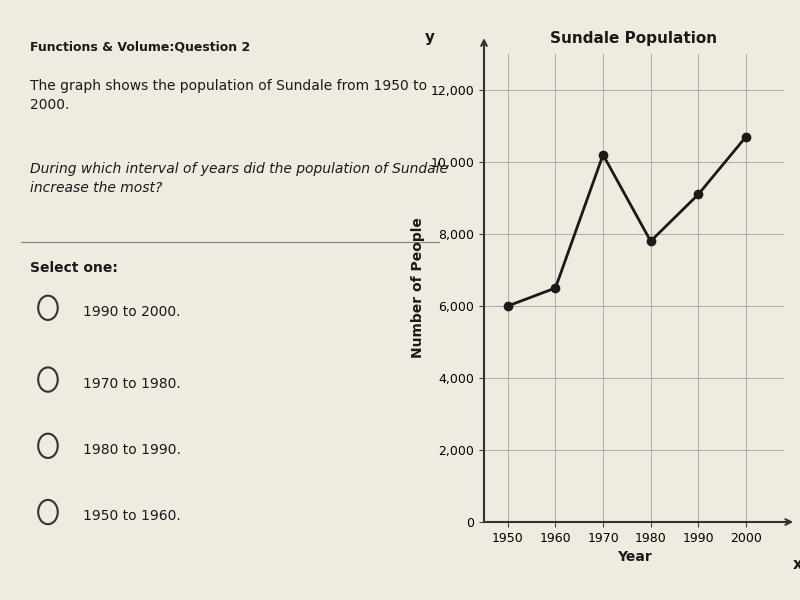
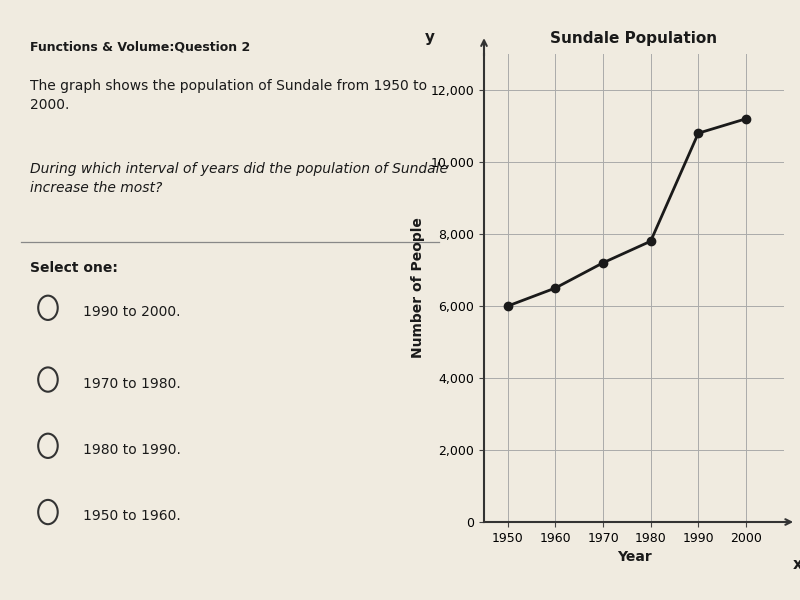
1970: 10,200 -> 7,200
1990: 9,100 -> 10,800
2000: 10,700 -> 11,200
